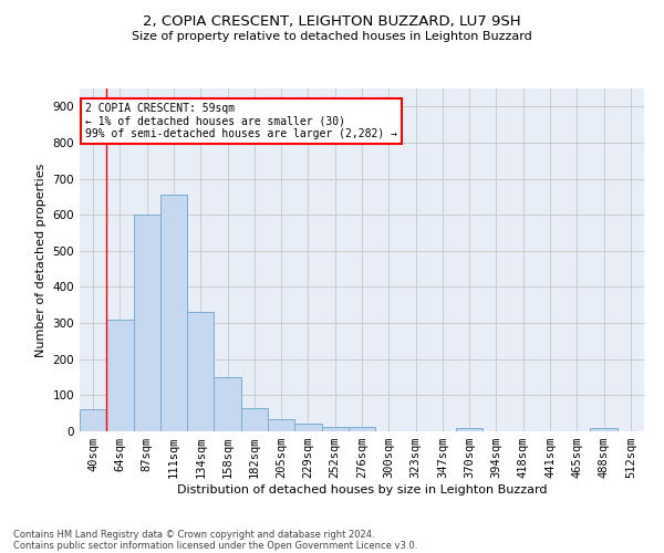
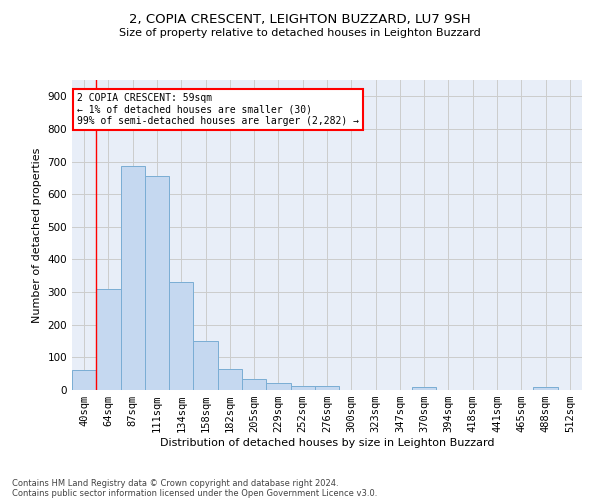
87sqm: 600 -> 687
